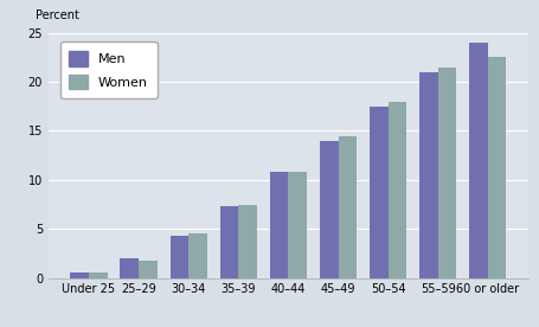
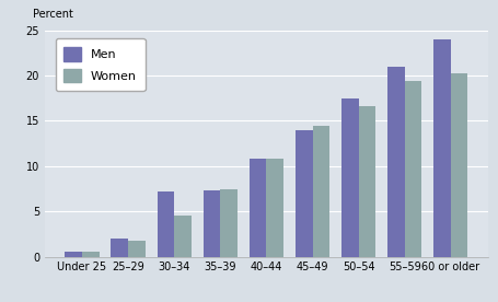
Men/30–34: 4.3 -> 7.2
Women/50–54: 18.0 -> 16.6
Women/55–59: 21.5 -> 19.4
Women/60 or older: 22.5 -> 20.2
